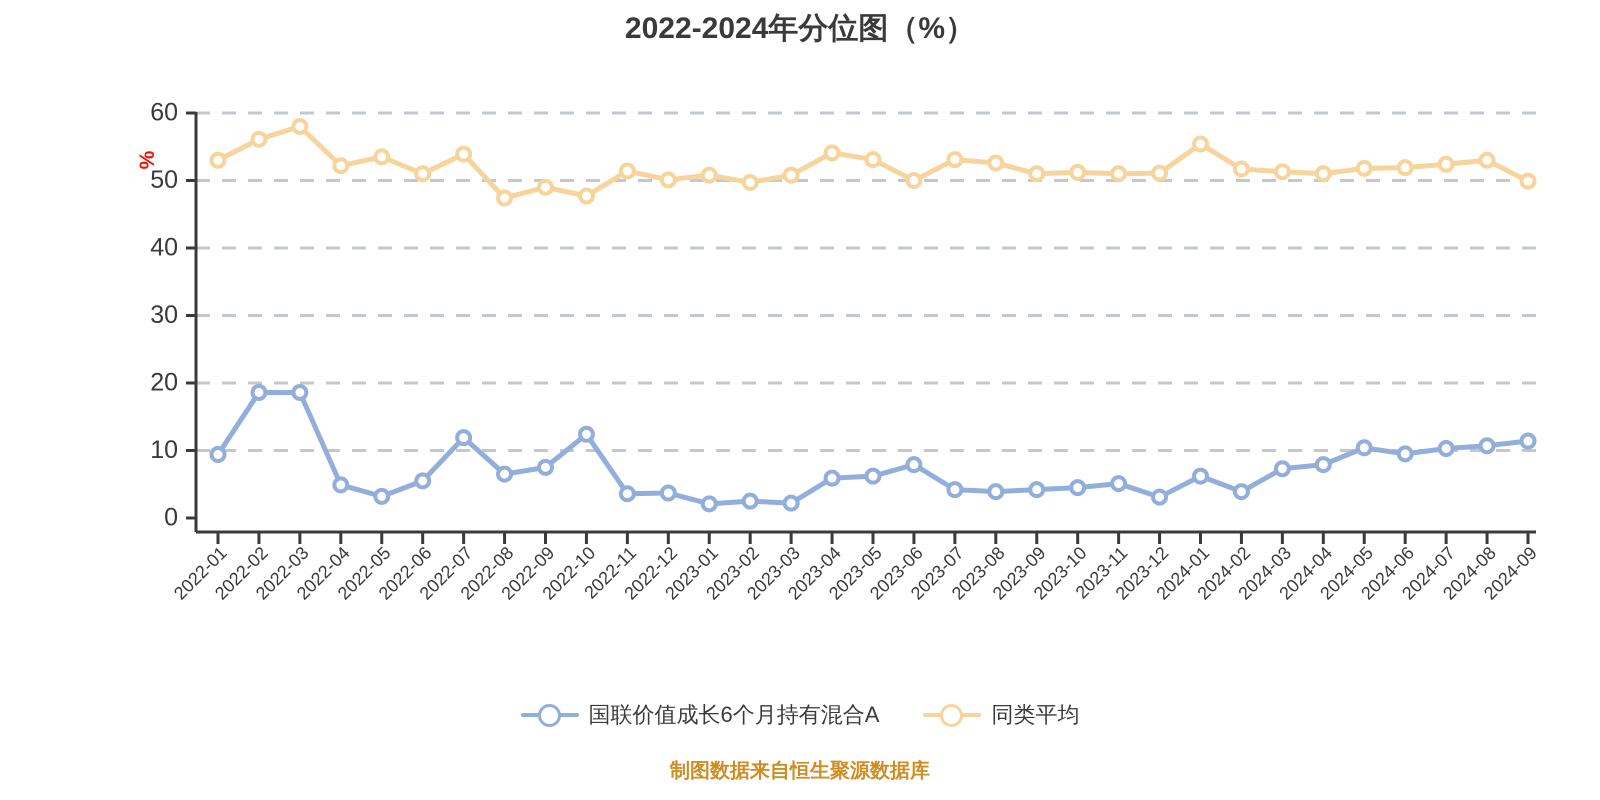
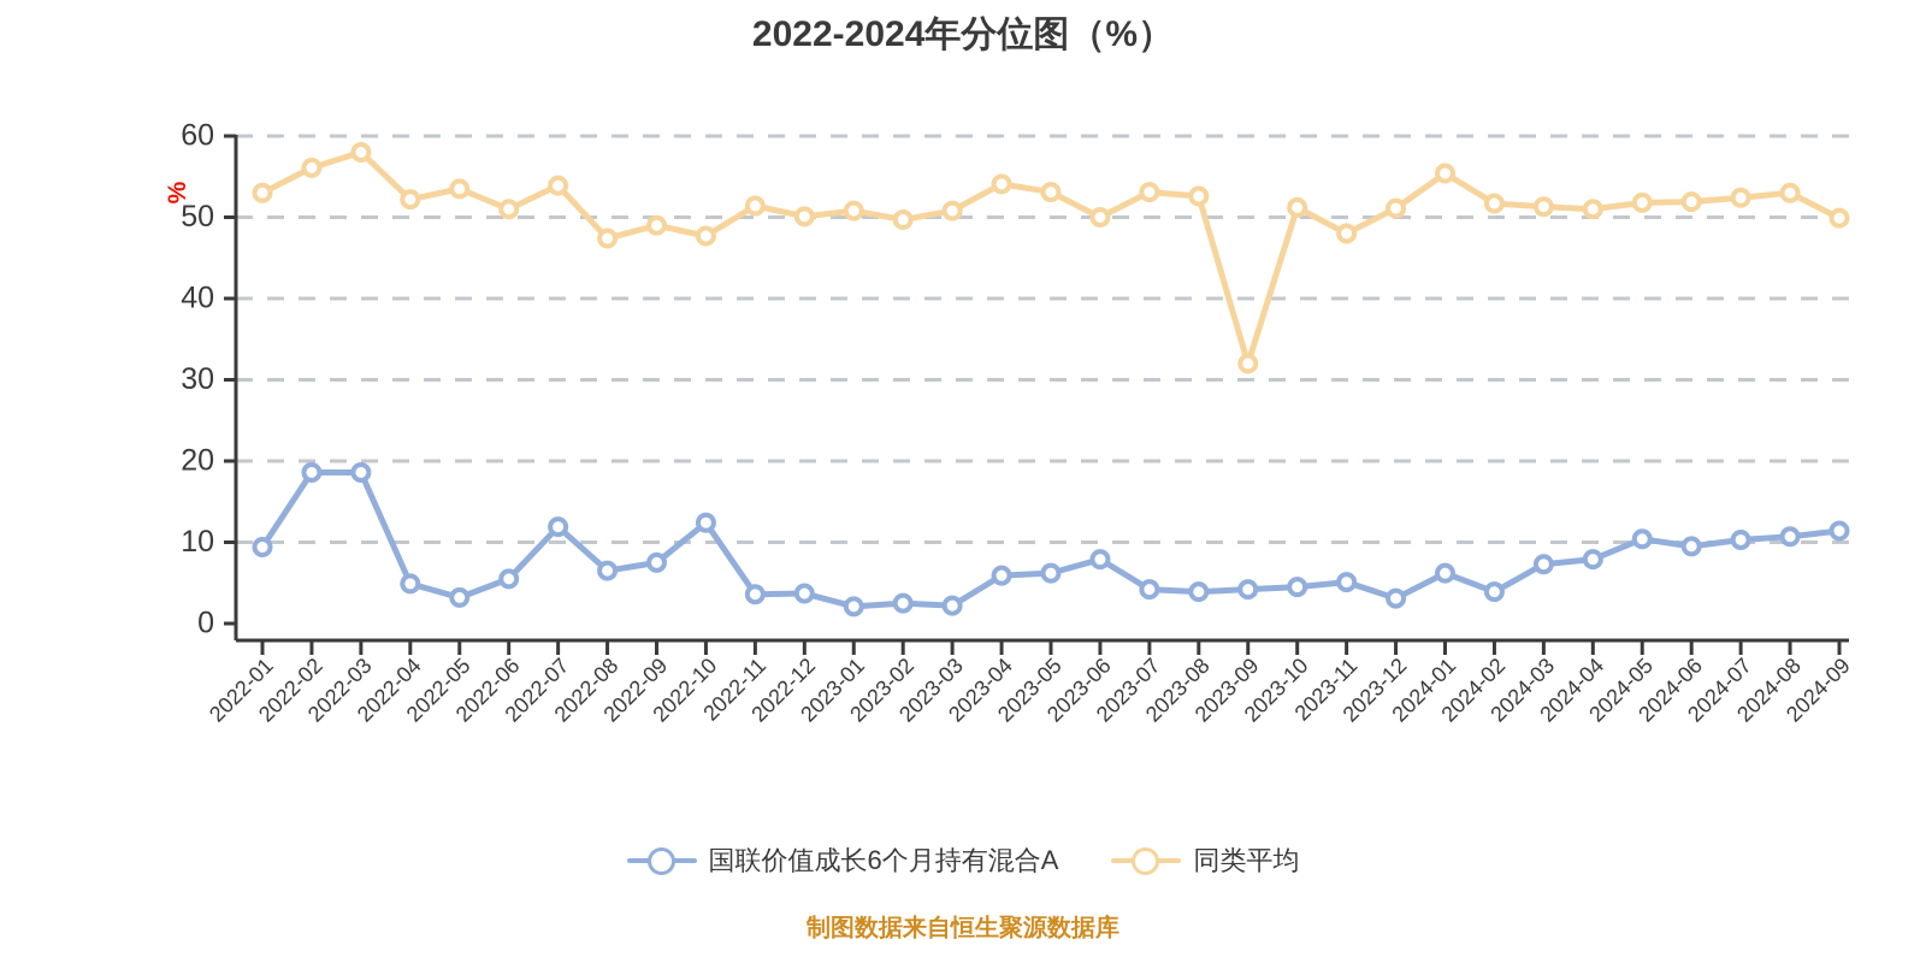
同类平均/2023-09: 51 -> 32
同类平均/2023-11: 51 -> 48
